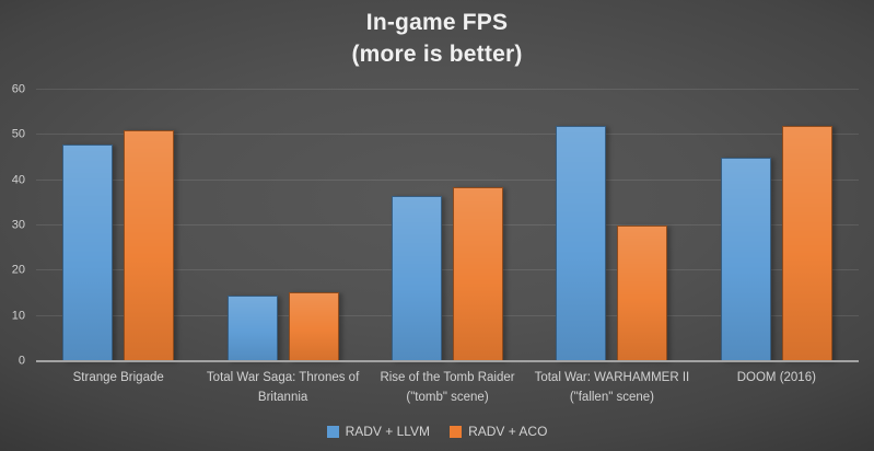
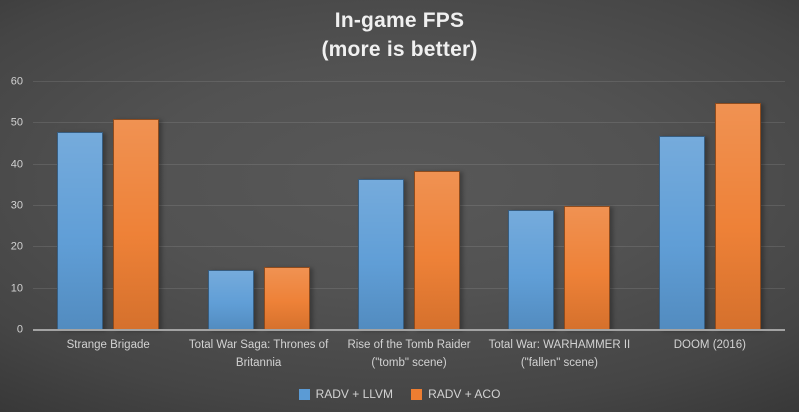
RADV + LLVM/Total War: WARHAMMER II ("fallen" scene): 52 -> 29
RADV + LLVM/DOOM (2016): 45 -> 47
RADV + ACO/DOOM (2016): 52 -> 55
